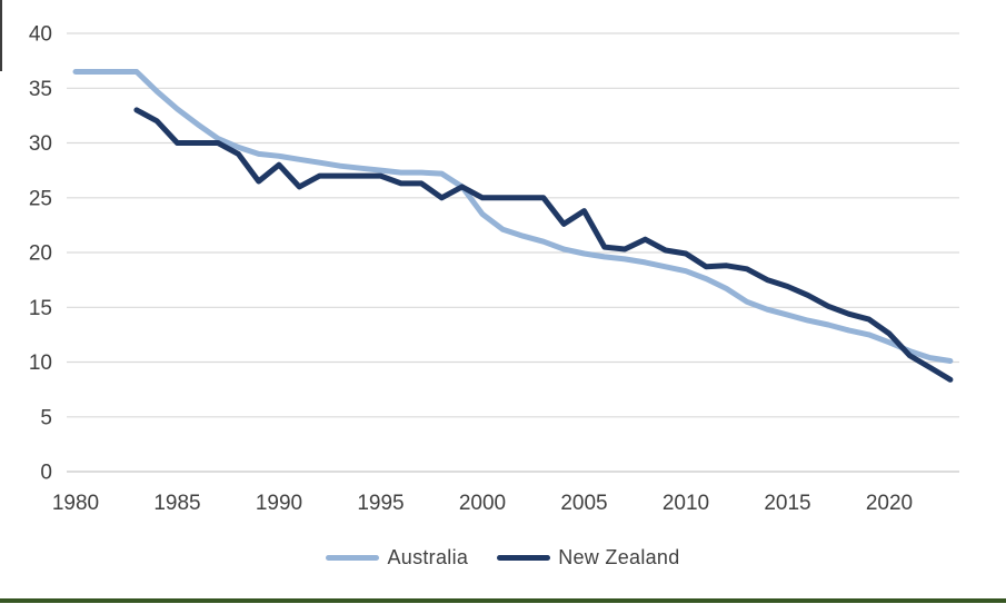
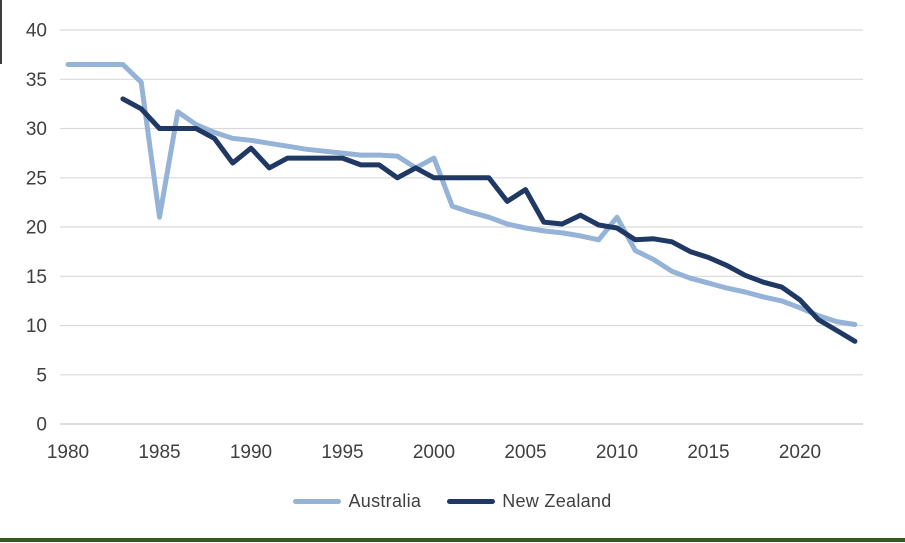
Australia/1985: 33 -> 21
Australia/2000: 24 -> 27
Australia/2010: 18 -> 21
